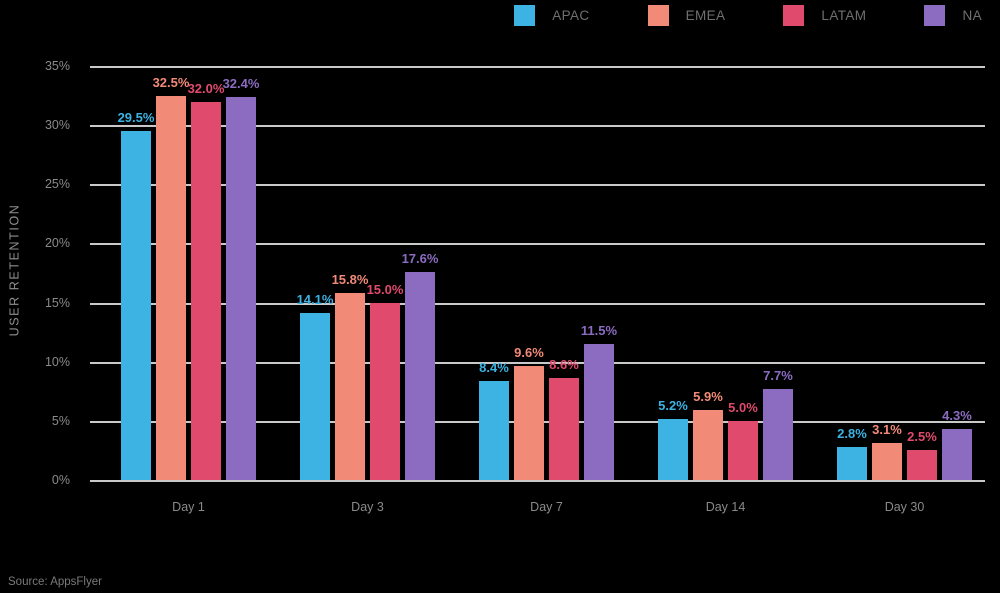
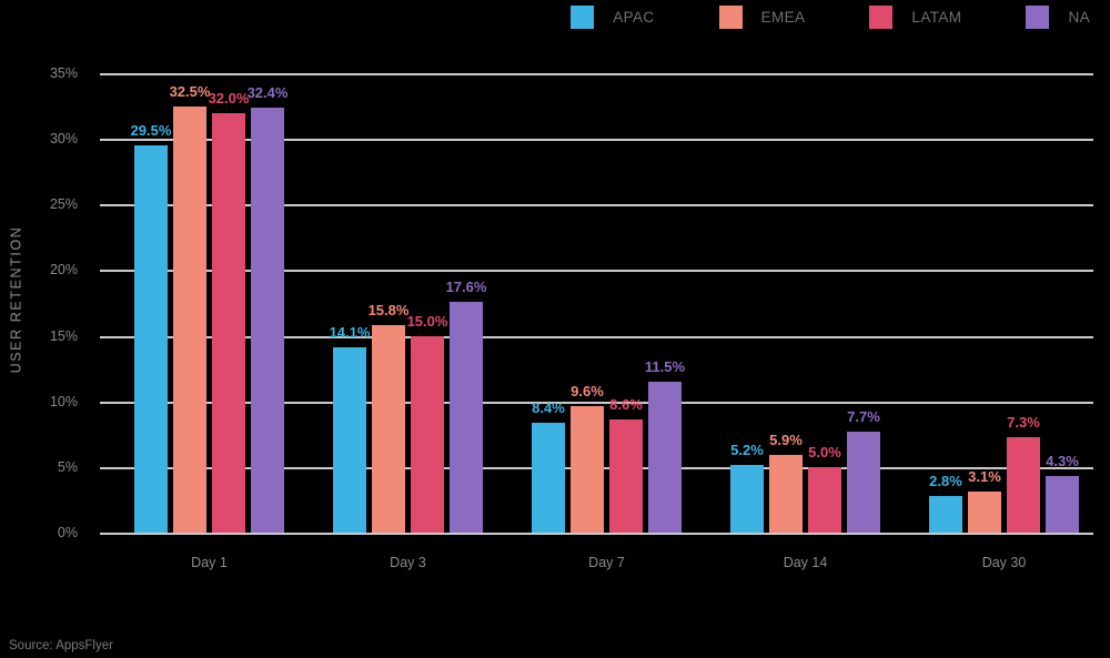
LATAM/Day 30: 2.5% -> 7.3%
